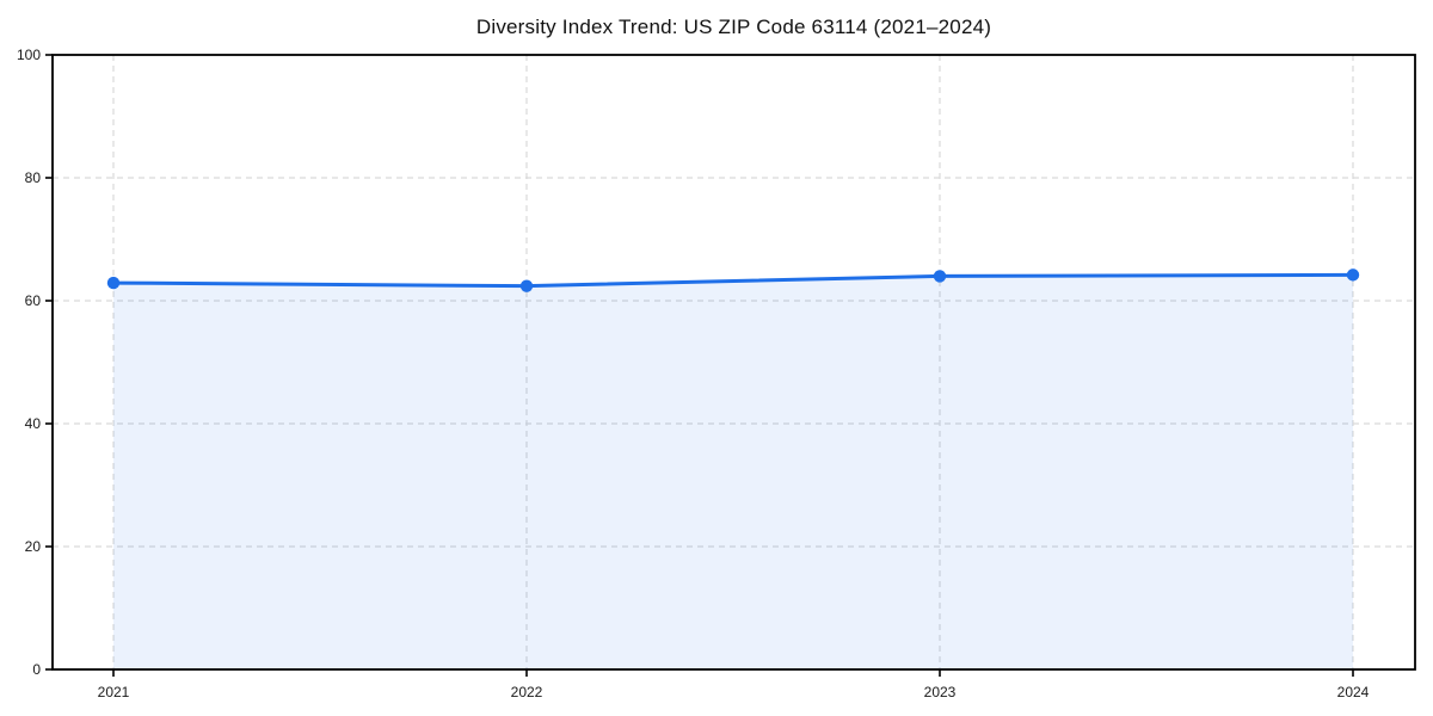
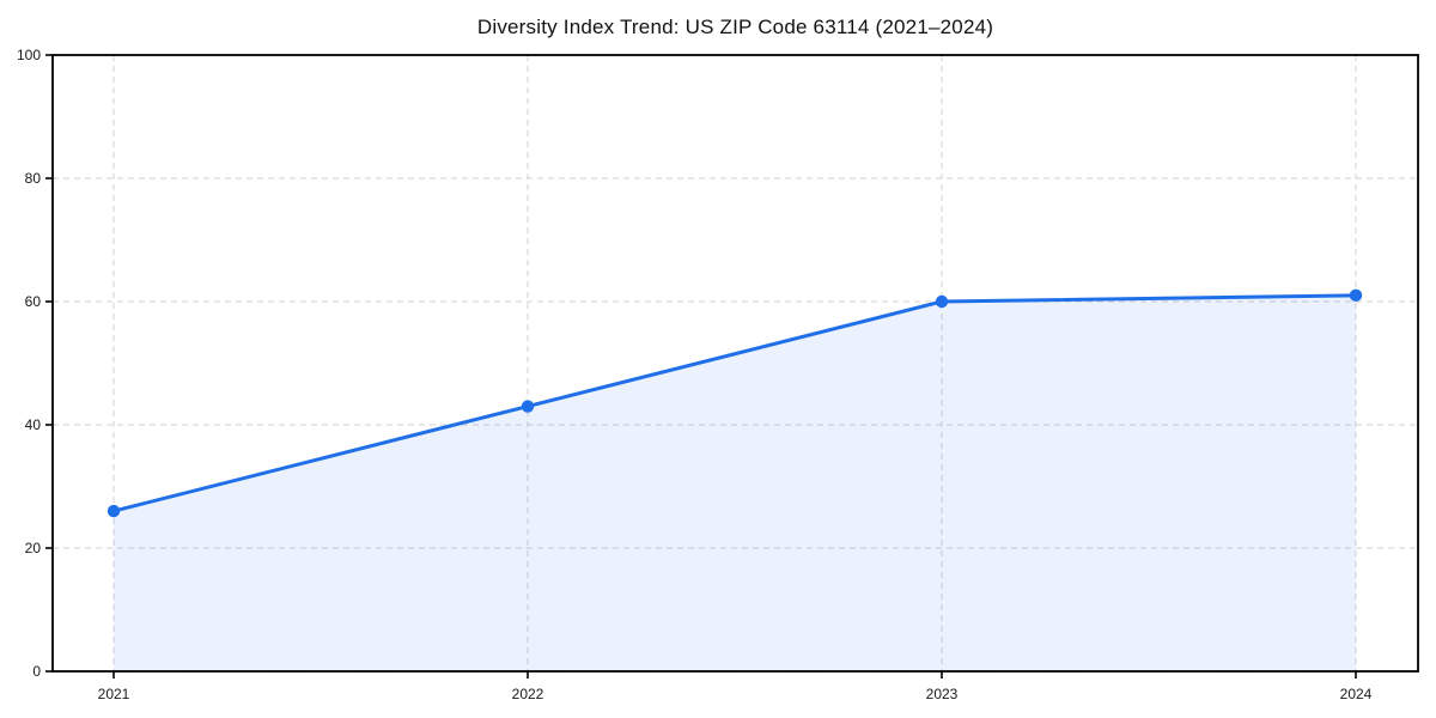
2021: 63 -> 26
2022: 62 -> 43
2023: 64 -> 60
2024: 64 -> 61
